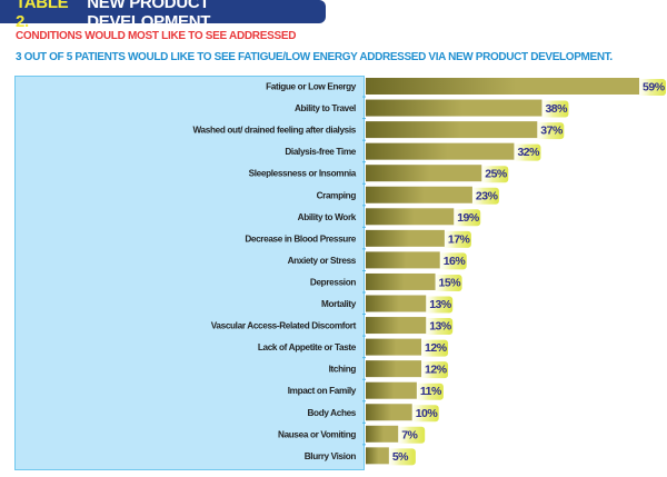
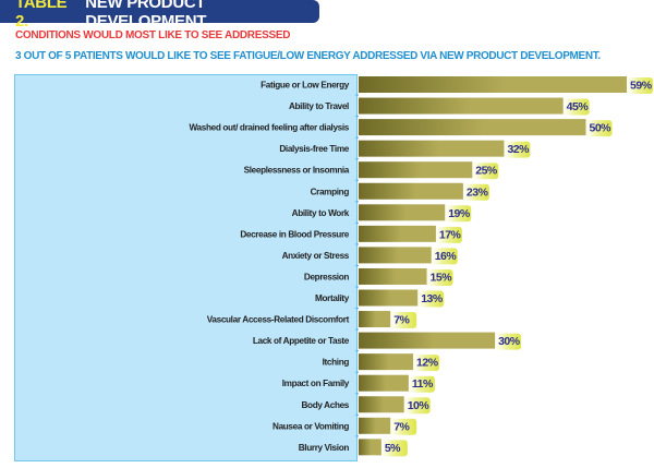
Ability to Travel: 38% -> 45%
Washed out/ drained feeling after dialysis: 37% -> 50%
Vascular Access-Related Discomfort: 13% -> 7%
Lack of Appetite or Taste: 12% -> 30%
